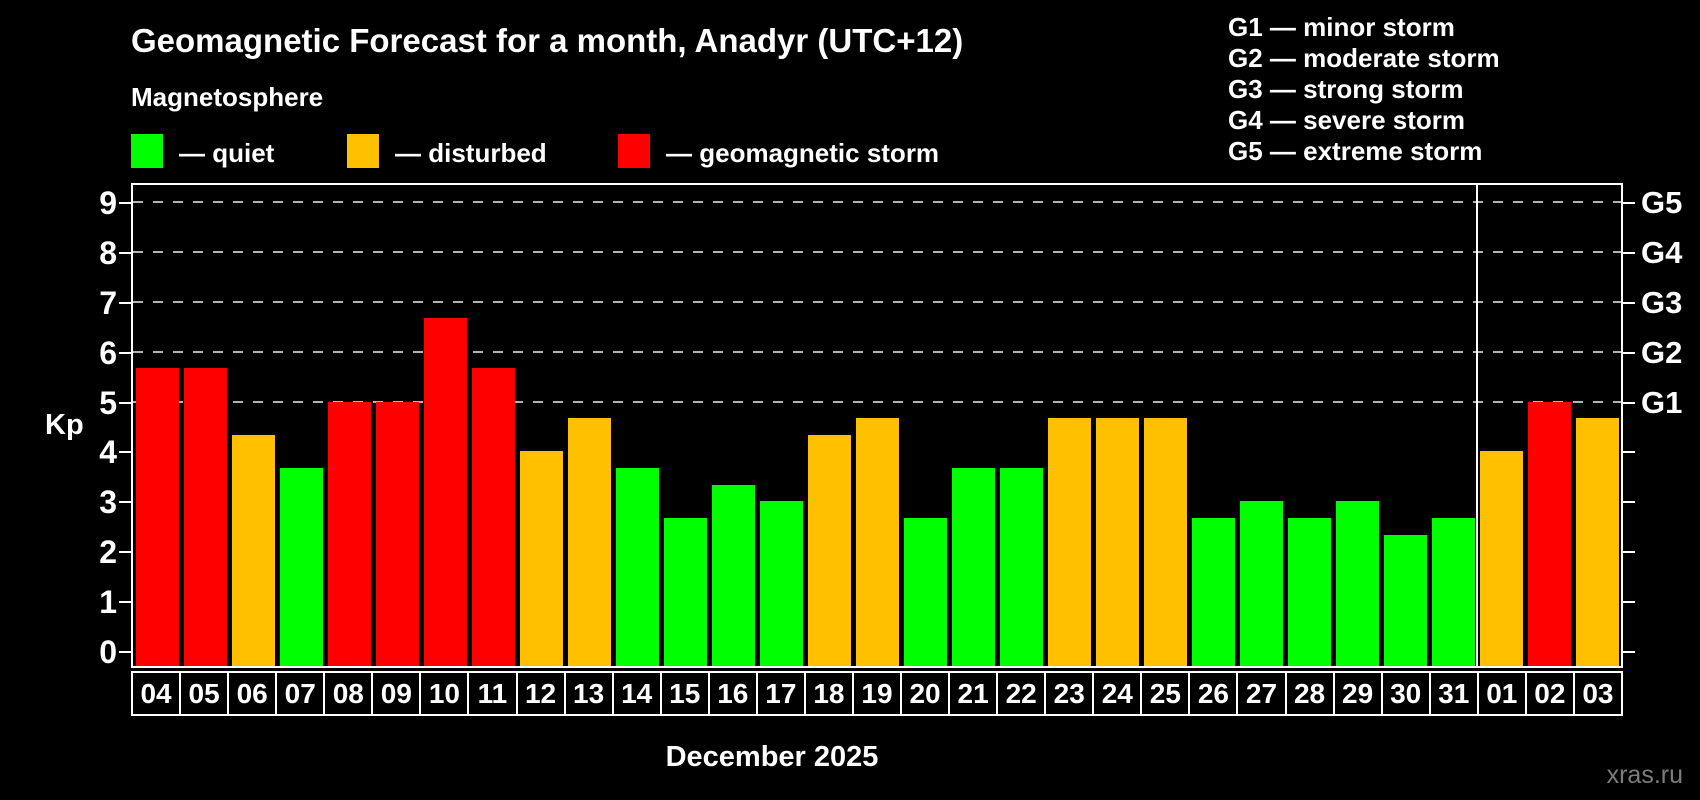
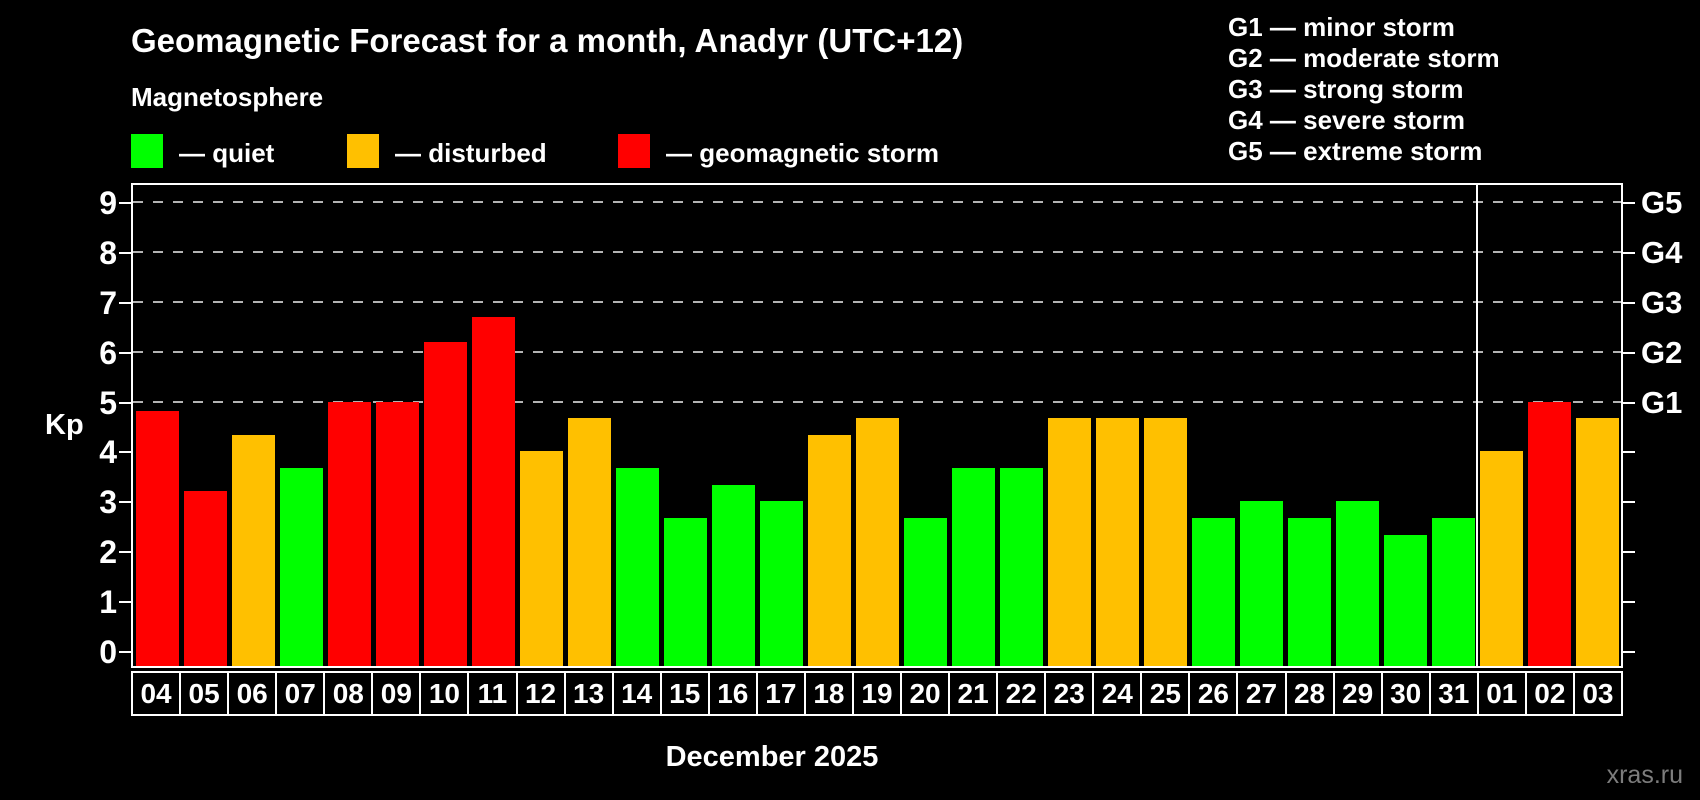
04: 5.7 -> 4.8
05: 5.7 -> 3.2
10: 6.7 -> 6.2
11: 5.7 -> 6.7
